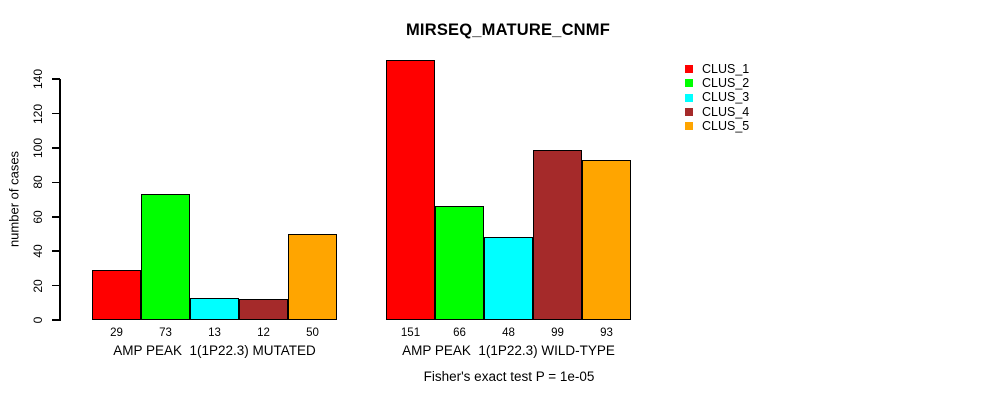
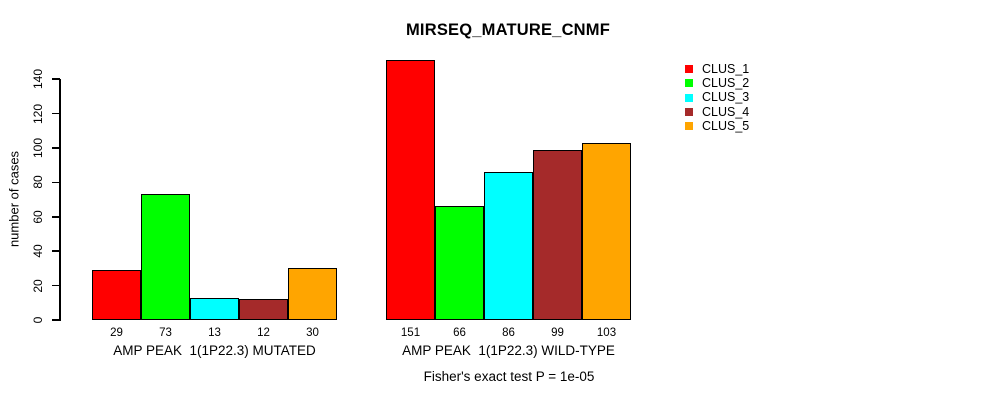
CLUS_5/AMP PEAK 1(1P22.3) MUTATED: 50 -> 30
CLUS_3/AMP PEAK 1(1P22.3) WILD-TYPE: 48 -> 86
CLUS_5/AMP PEAK 1(1P22.3) WILD-TYPE: 93 -> 103
